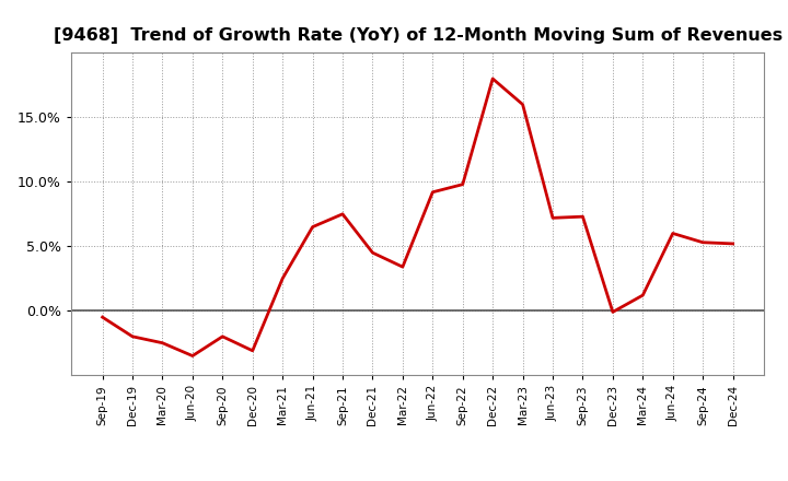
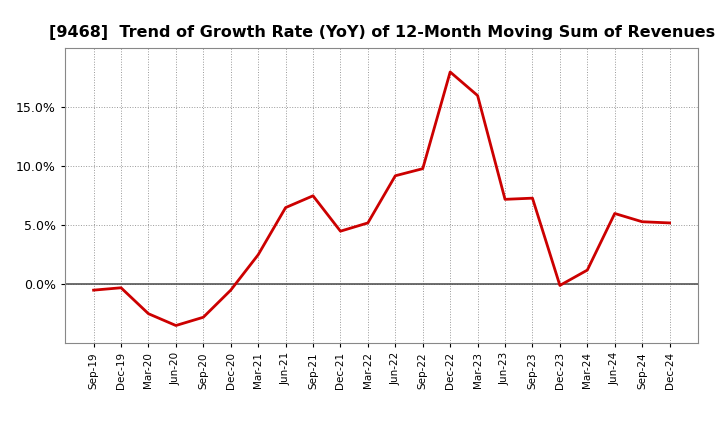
Dec-19: -2.0% -> -0.3%
Sep-20: -2.0% -> -2.8%
Dec-20: -3.1% -> -0.5%
Mar-22: 3.4% -> 5.2%
